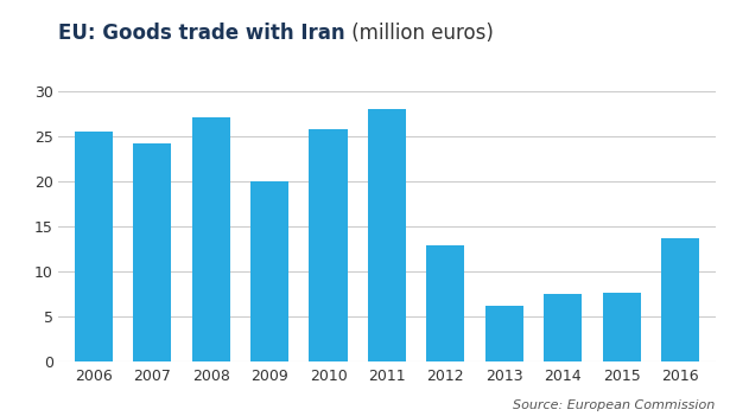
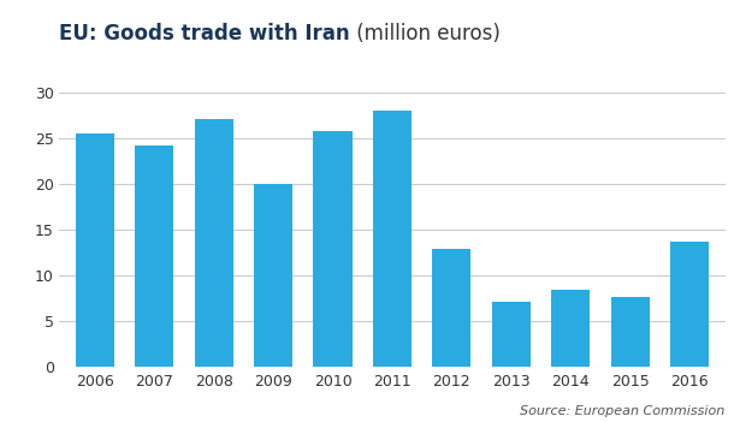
2013: 6.2 -> 7.2
2014: 7.5 -> 8.4
